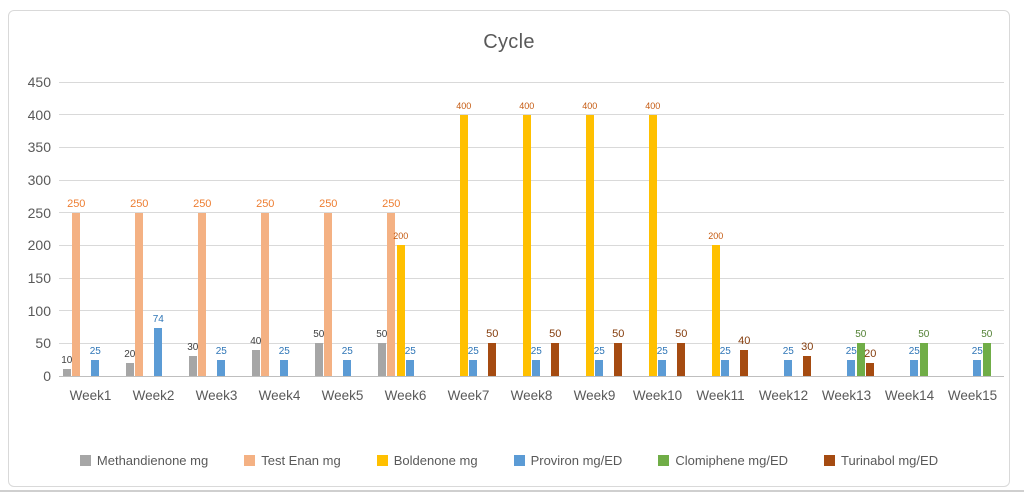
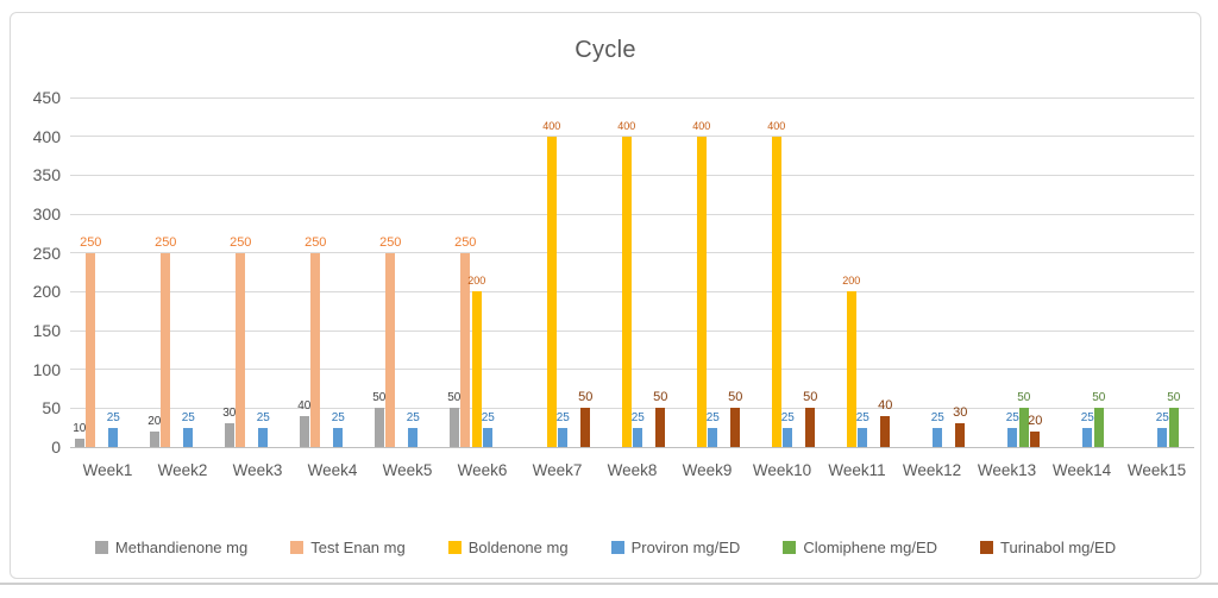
Proviron mg/ED/Week2: 74 -> 25
